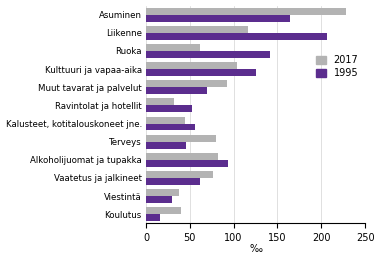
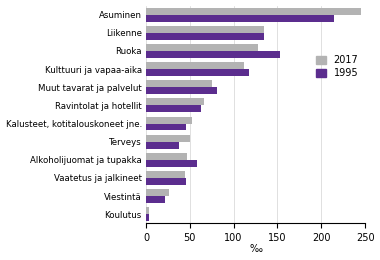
2017/Asuminen: 228 -> 245
1995/Asuminen: 164 -> 215
2017/Liikenne: 116 -> 135
1995/Liikenne: 206 -> 135
2017/Ruoka: 62 -> 128
1995/Ruoka: 142 -> 153
2017/Kulttuuri ja vapaa-aika: 104 -> 112
1995/Kulttuuri ja vapaa-aika: 126 -> 118
2017/Muut tavarat ja palvelut: 92 -> 75
1995/Muut tavarat ja palvelut: 70 -> 81
2017/Ravintolat ja hotellit: 32 -> 66
1995/Ravintolat ja hotellit: 52 -> 63
2017/Kalusteet, kotitalouskoneet jne.: 44 -> 52
1995/Kalusteet, kotitalouskoneet jne.: 56 -> 46
2017/Terveys: 80 -> 50
1995/Terveys: 46 -> 38
2017/Alkoholijuomat ja tupakka: 82 -> 47
1995/Alkoholijuomat ja tupakka: 94 -> 58
2017/Vaatetus ja jalkineet: 76 -> 44
1995/Vaatetus ja jalkineet: 62 -> 46
2017/Viestintä: 38 -> 26
1995/Viestintä: 30 -> 22
2017/Koulutus: 40 -> 3
1995/Koulutus: 16 -> 3
